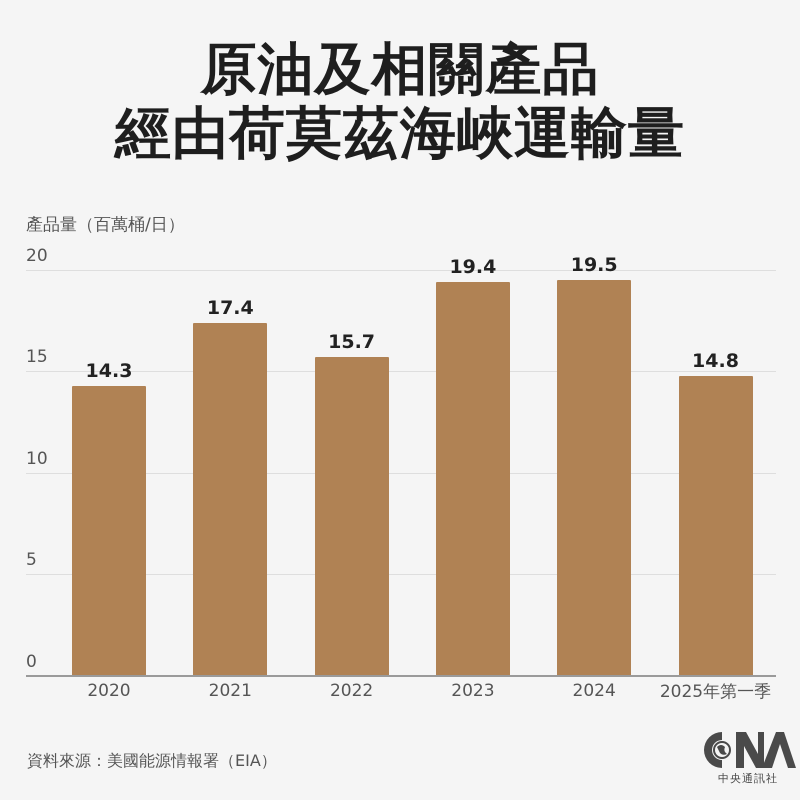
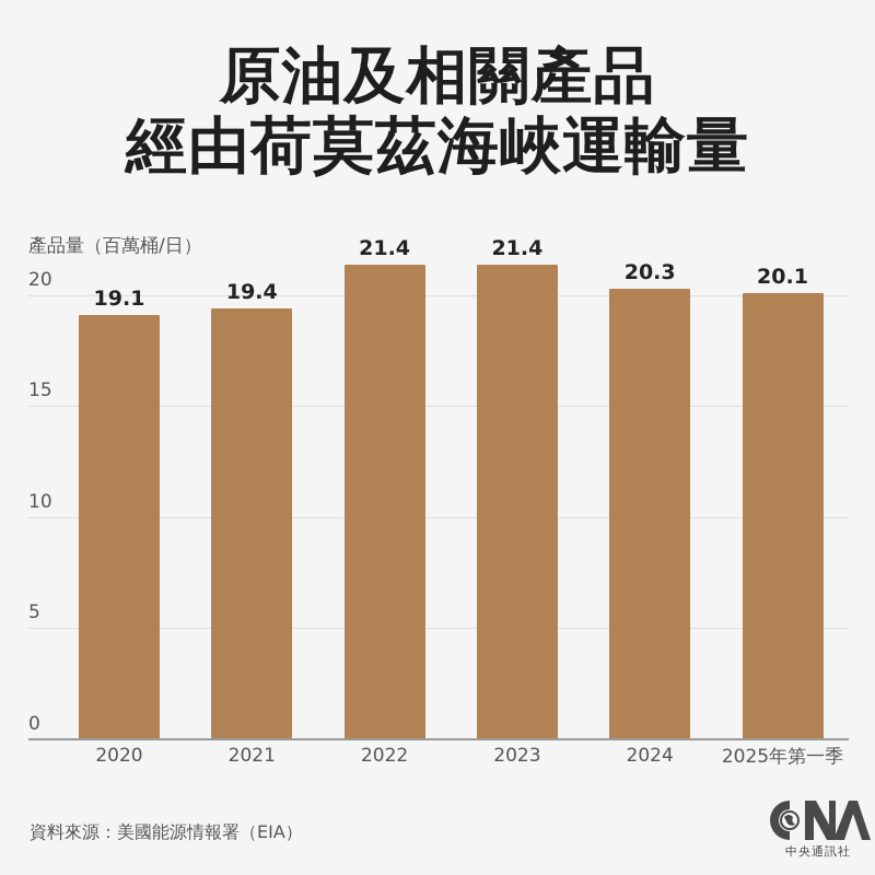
2020: 14.3 -> 19.1
2021: 17.4 -> 19.4
2022: 15.7 -> 21.4
2023: 19.4 -> 21.4
2024: 19.5 -> 20.3
2025年第一季: 14.8 -> 20.1
